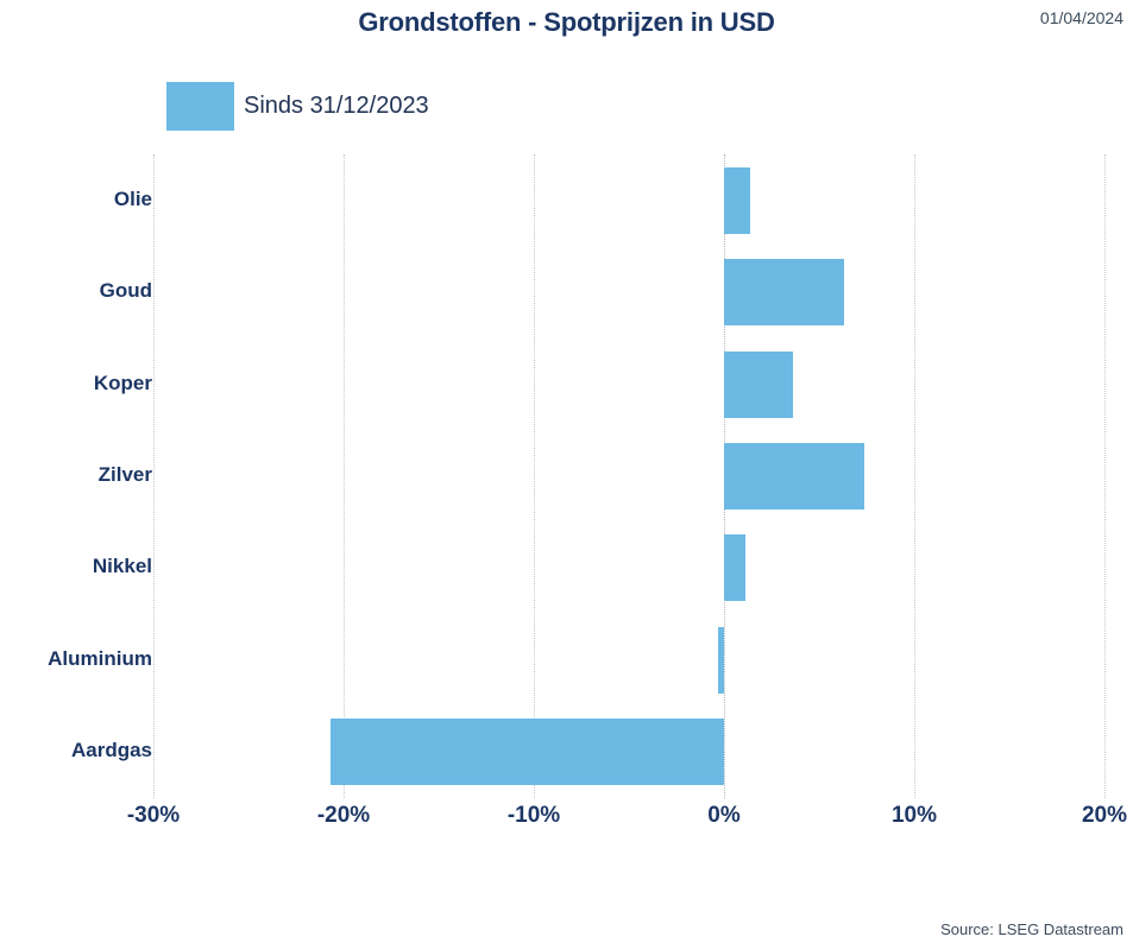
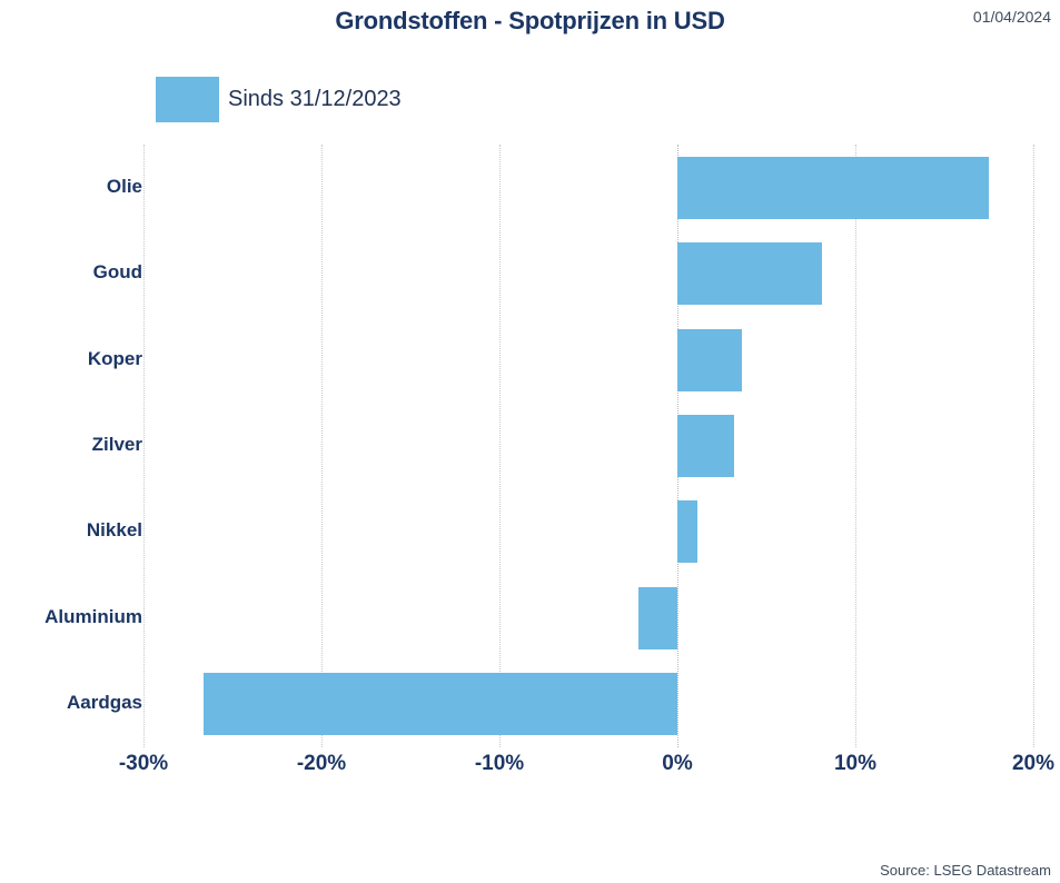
Olie: 1.4% -> 17.5%
Goud: 6.3% -> 8.1%
Zilver: 7.4% -> 3.2%
Aluminium: -0.3% -> -2.2%
Aardgas: -20.7% -> -26.6%
